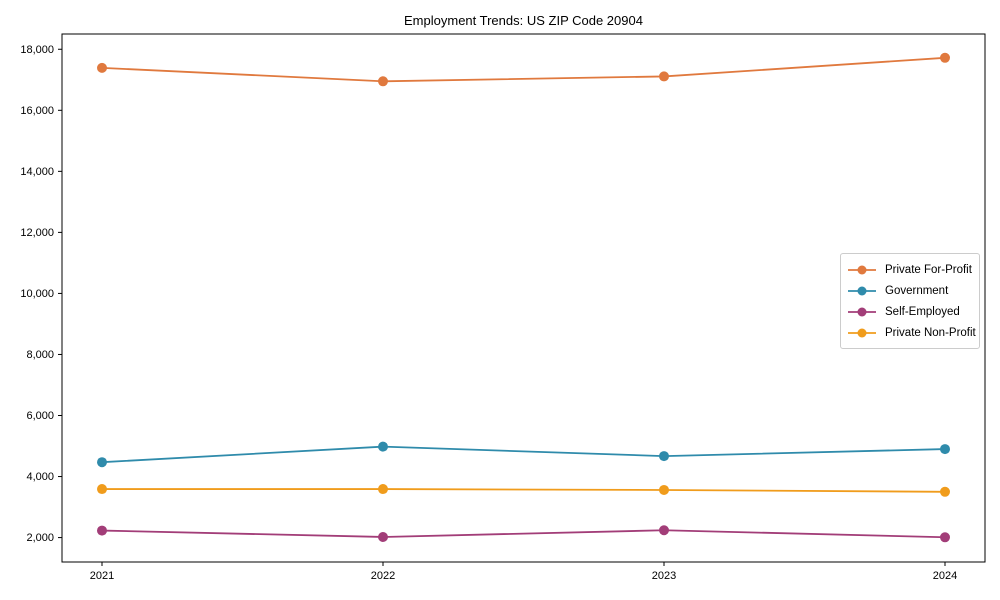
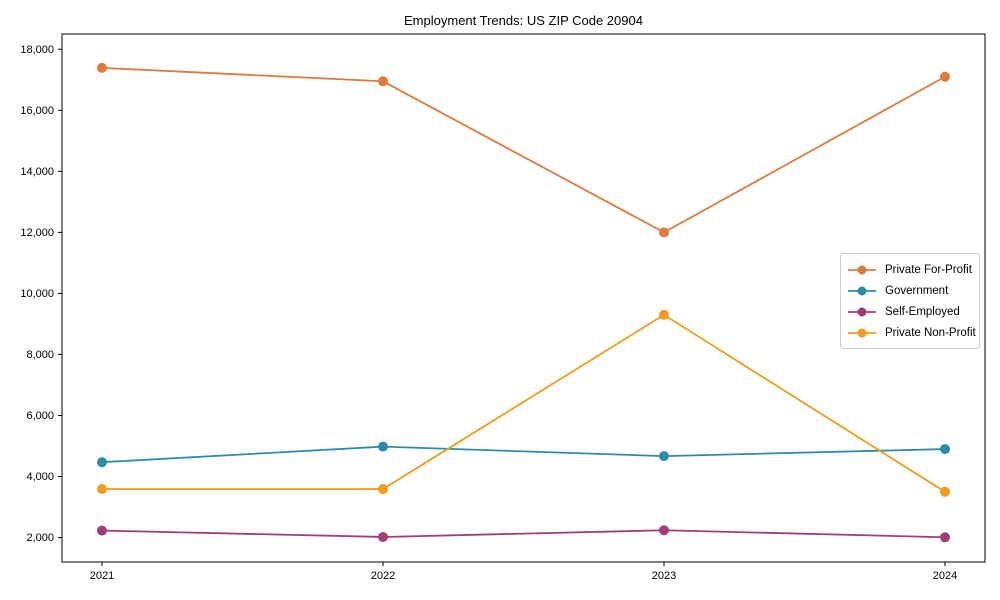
Private For-Profit/2023: 17100 -> 12000
Private Non-Profit/2023: 3600 -> 9300
Private For-Profit/2024: 17700 -> 17100
